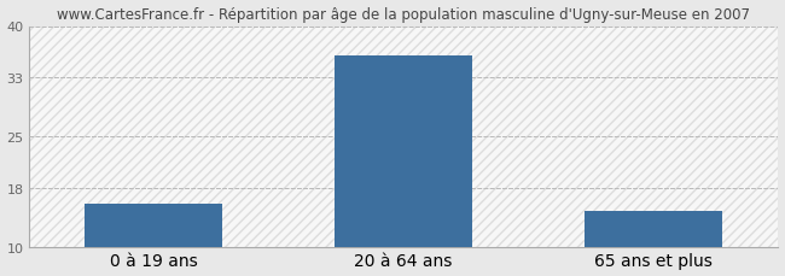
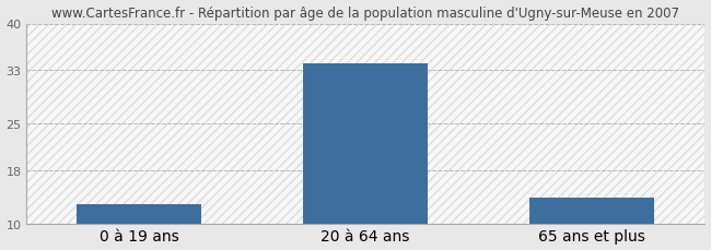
0 à 19 ans: 16 -> 13
20 à 64 ans: 36 -> 34
65 ans et plus: 15 -> 14
